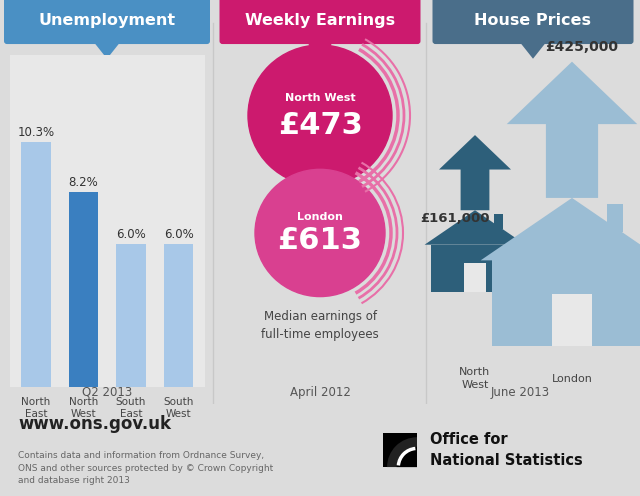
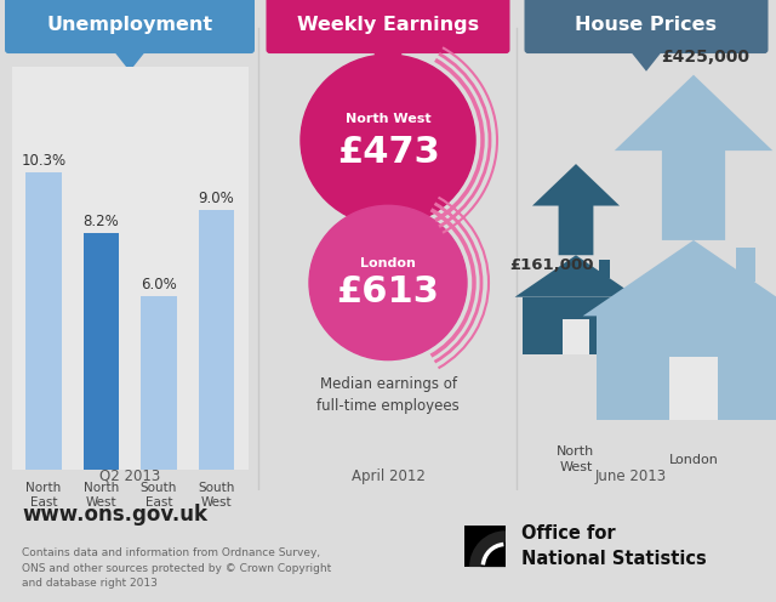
South West: 6.0% -> 9.0%
